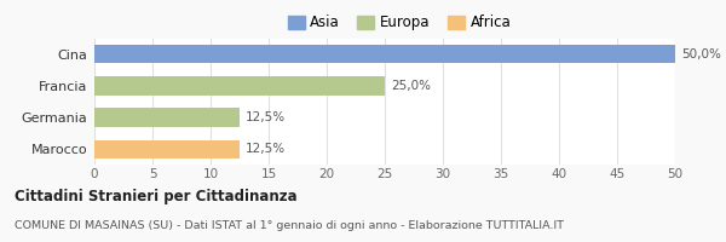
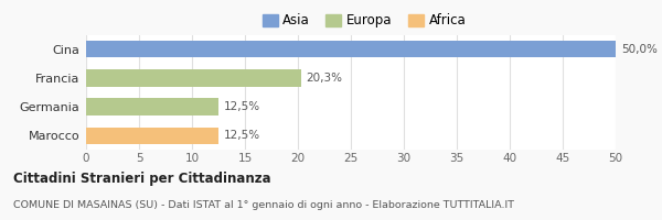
Francia: 25,0% -> 20,3%
